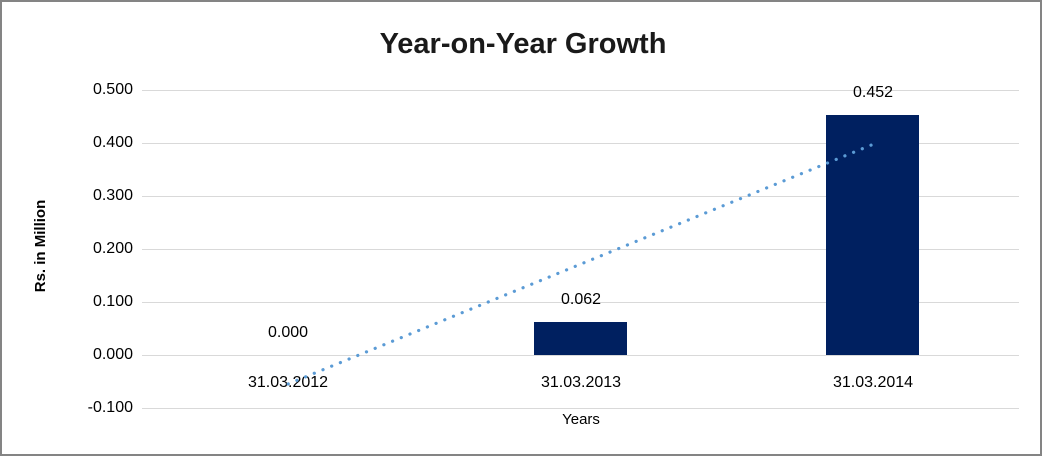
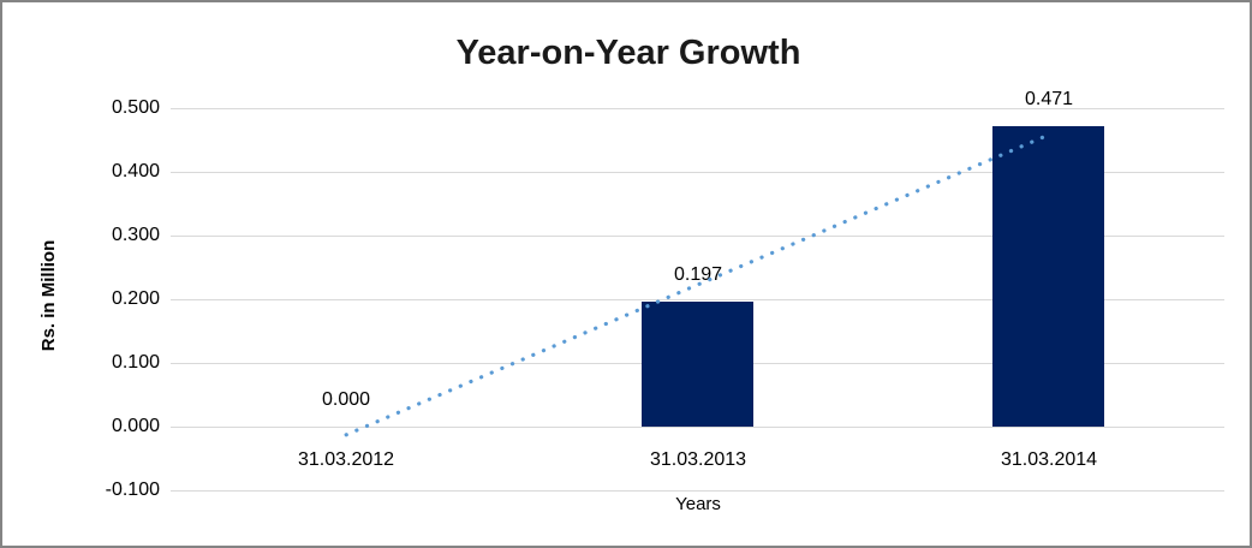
31.03.2013: 0.062 -> 0.197
31.03.2014: 0.452 -> 0.471
